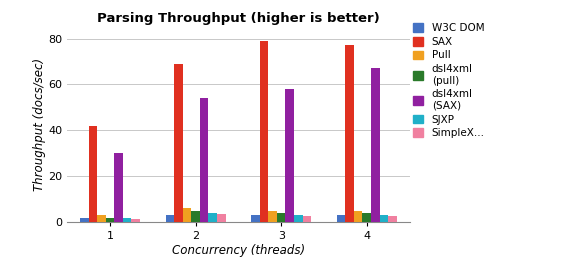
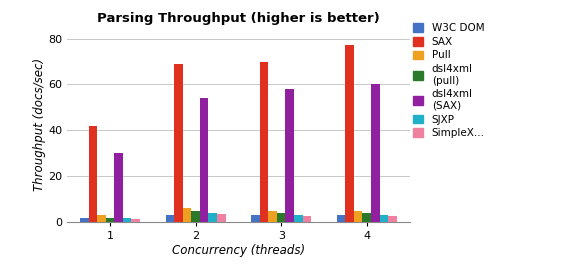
SAX/3: 79 -> 70
dsl4xml (SAX)/4: 67 -> 60
